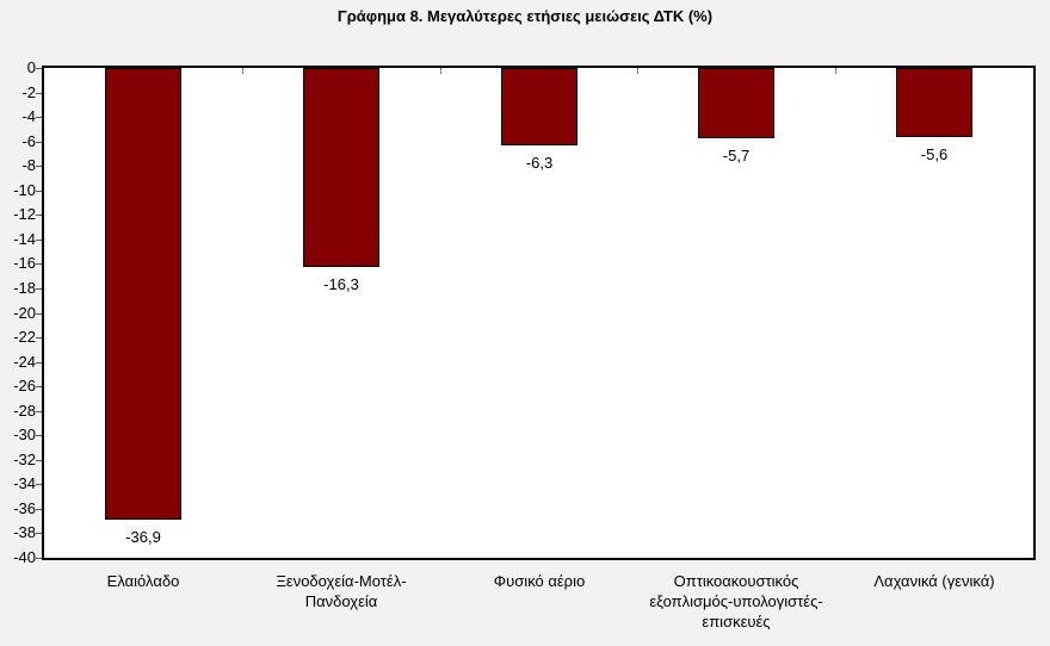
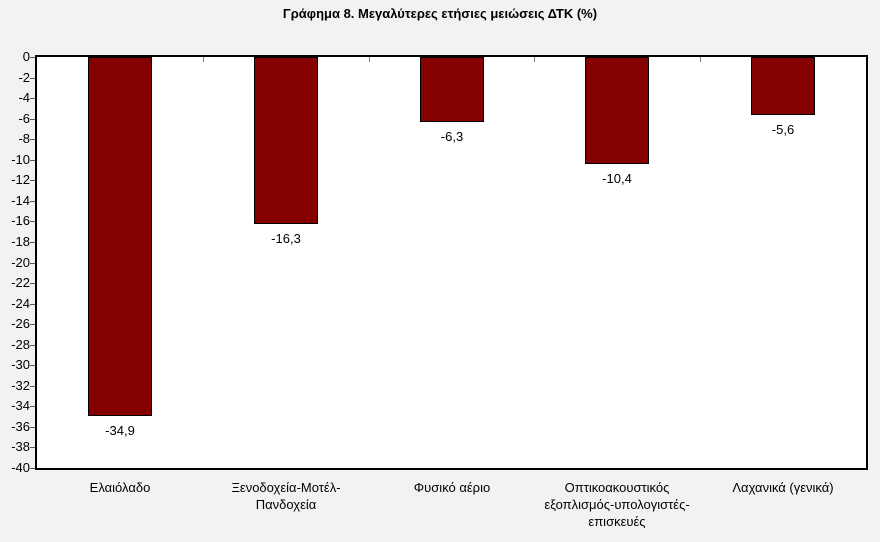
Ελαιόλαδο: -36,9 -> -34,9
Οπτικοακουστικός εξοπλισμός-υπολογιστές-επισκευές: -5,7 -> -10,4
